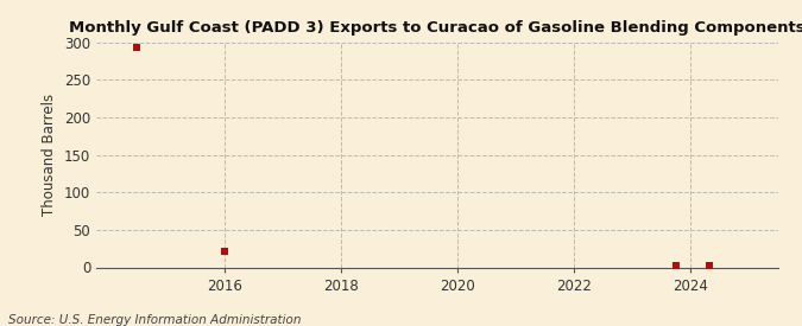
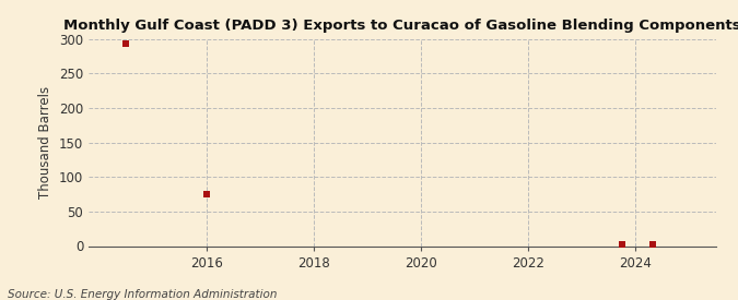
2016: 22 -> 75
